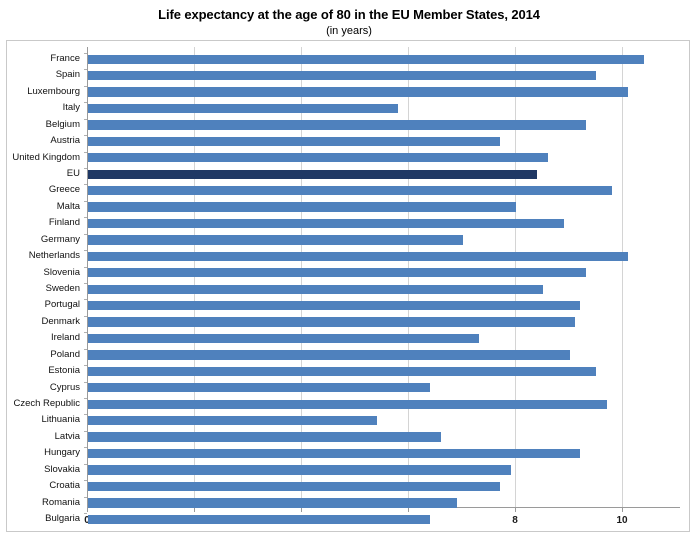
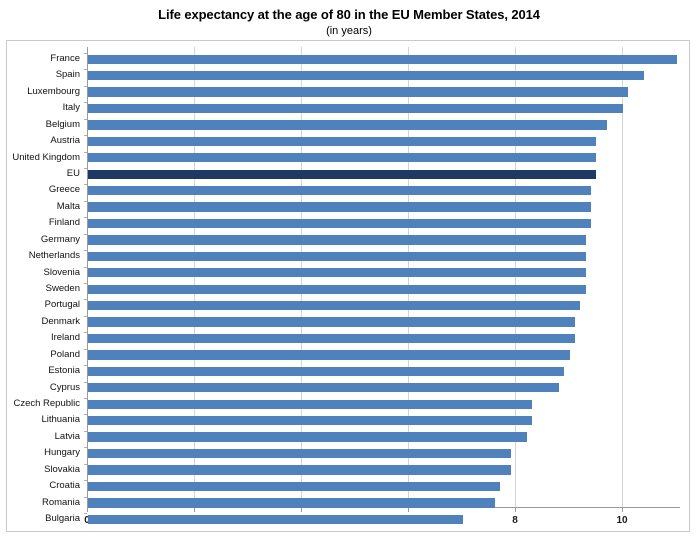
France: 10.4 -> 11.0
Spain: 9.5 -> 10.4
Italy: 5.8 -> 10.0
Belgium: 9.3 -> 9.7
Austria: 7.7 -> 9.5
United Kingdom: 8.6 -> 9.5
EU: 8.4 -> 9.5
Greece: 9.8 -> 9.4
Malta: 8.0 -> 9.4
Finland: 8.9 -> 9.4
Germany: 7.0 -> 9.3
Netherlands: 10.1 -> 9.3
Sweden: 8.5 -> 9.3
Ireland: 7.3 -> 9.1
Estonia: 9.5 -> 8.9
Cyprus: 6.4 -> 8.8
Czech Republic: 9.7 -> 8.3
Lithuania: 5.4 -> 8.3
Latvia: 6.6 -> 8.2
Hungary: 9.2 -> 7.9
Romania: 6.9 -> 7.6
Bulgaria: 6.4 -> 7.0
